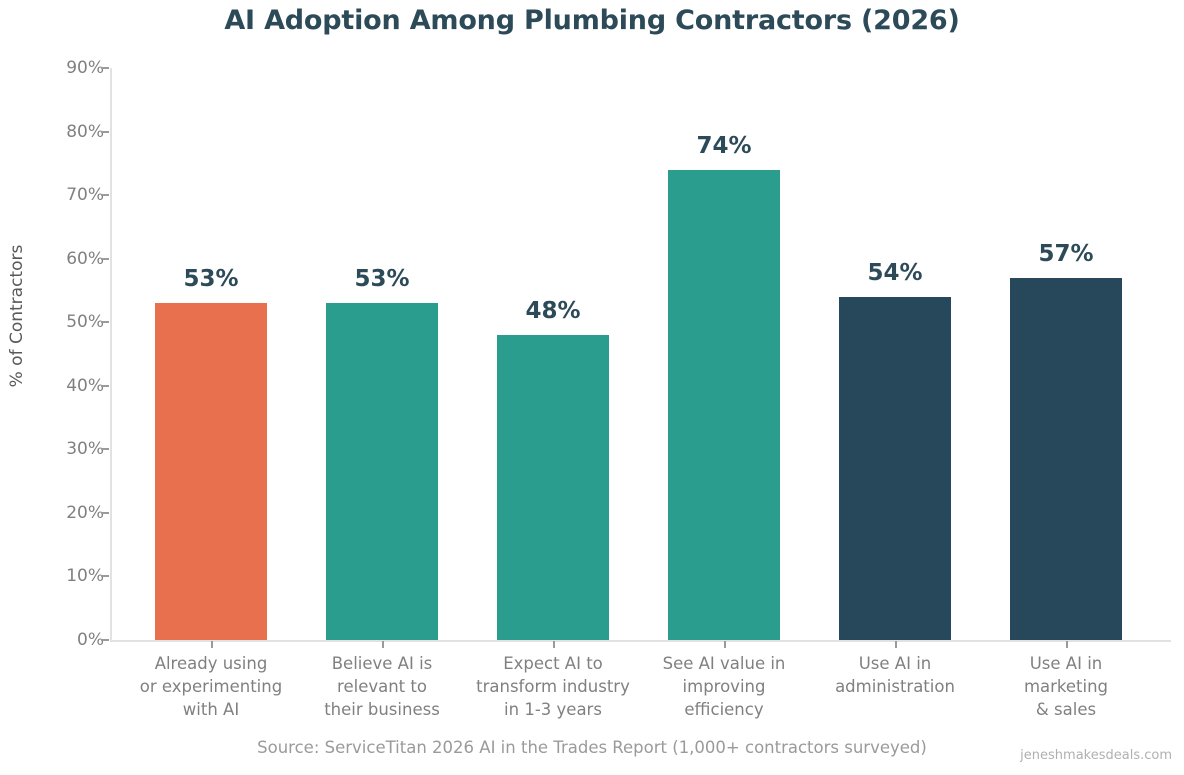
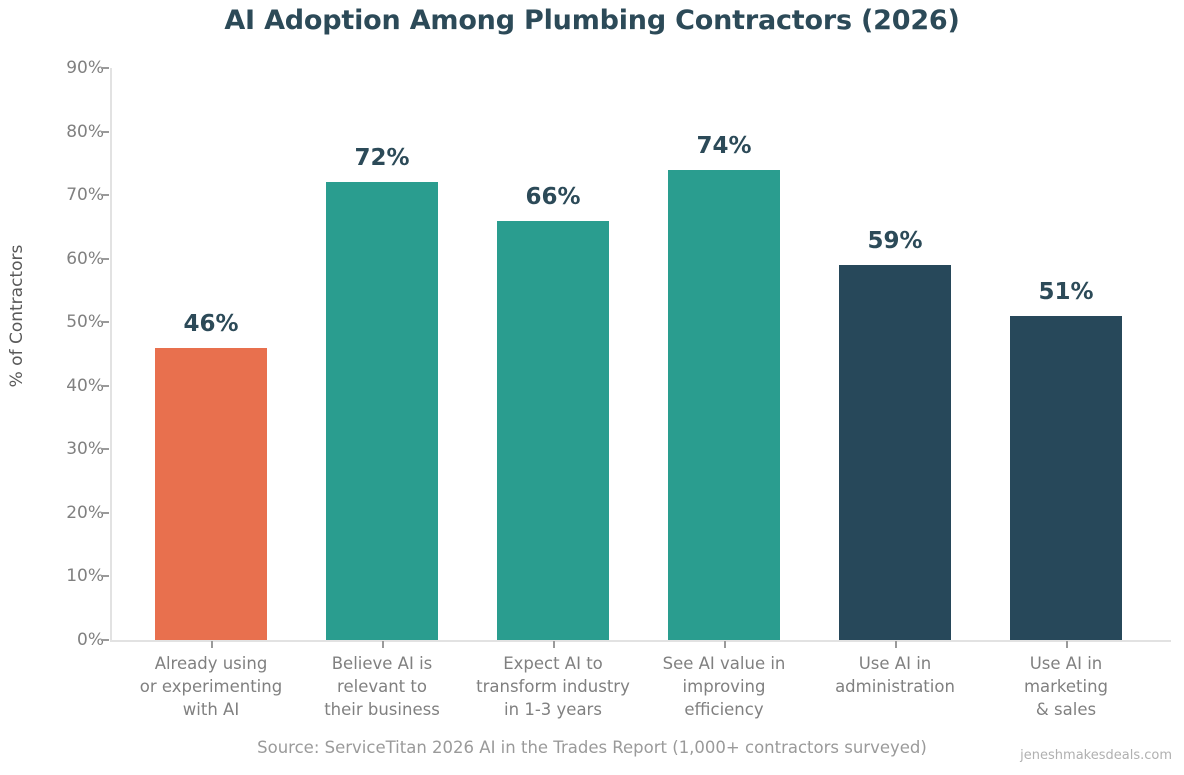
Already using or experimenting with AI: 53% -> 46%
Believe AI is relevant to their business: 53% -> 72%
Expect AI to transform industry in 1-3 years: 48% -> 66%
Use AI in administration: 54% -> 59%
Use AI in marketing & sales: 57% -> 51%
